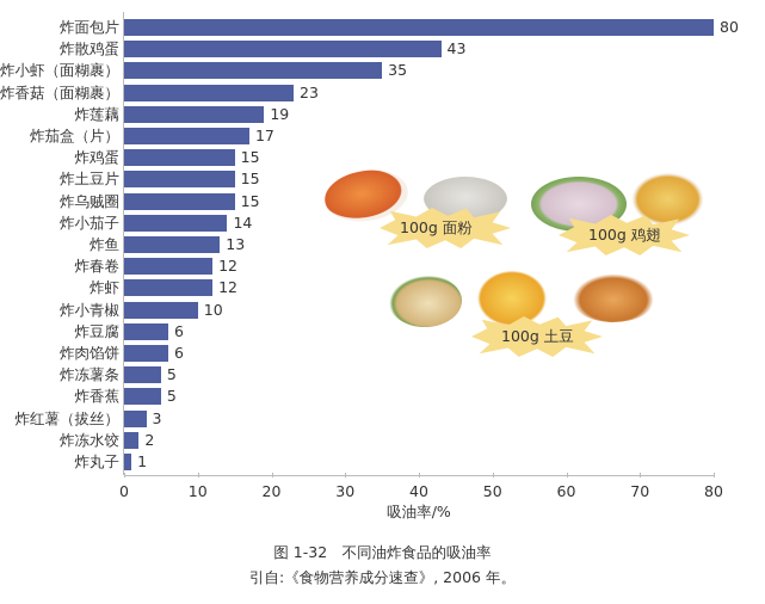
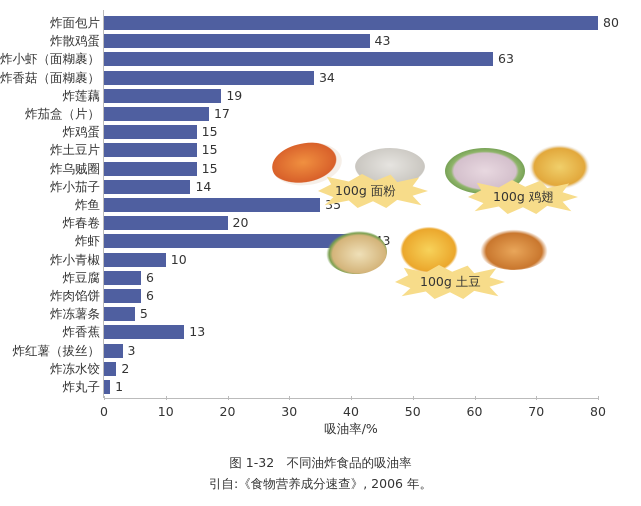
炸小虾（面糊裹）: 35 -> 63
炸香菇（面糊裹）: 23 -> 34
炸鱼: 13 -> 35
炸春卷: 12 -> 20
炸虾: 12 -> 43
炸香蕉: 5 -> 13
